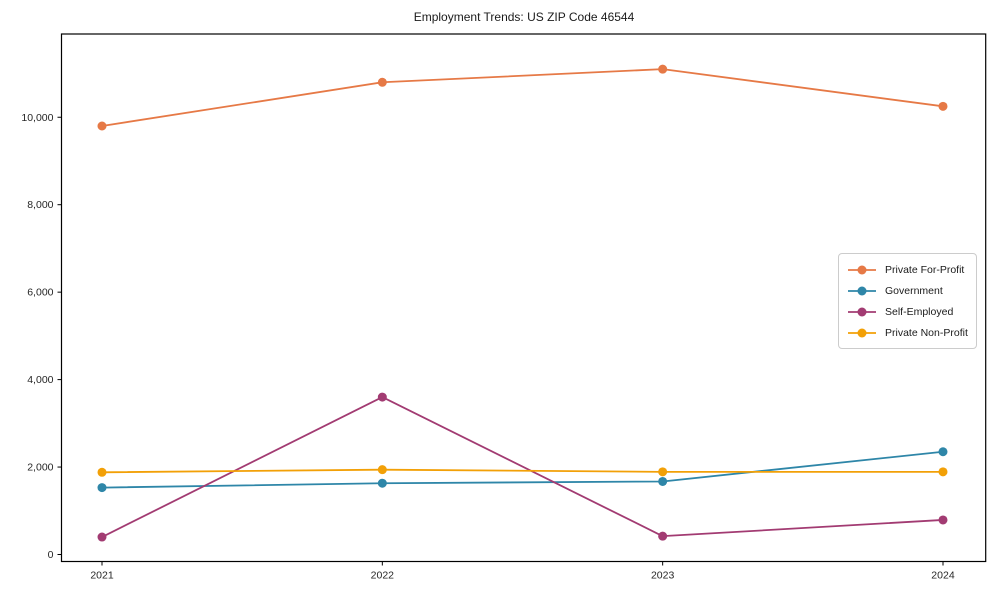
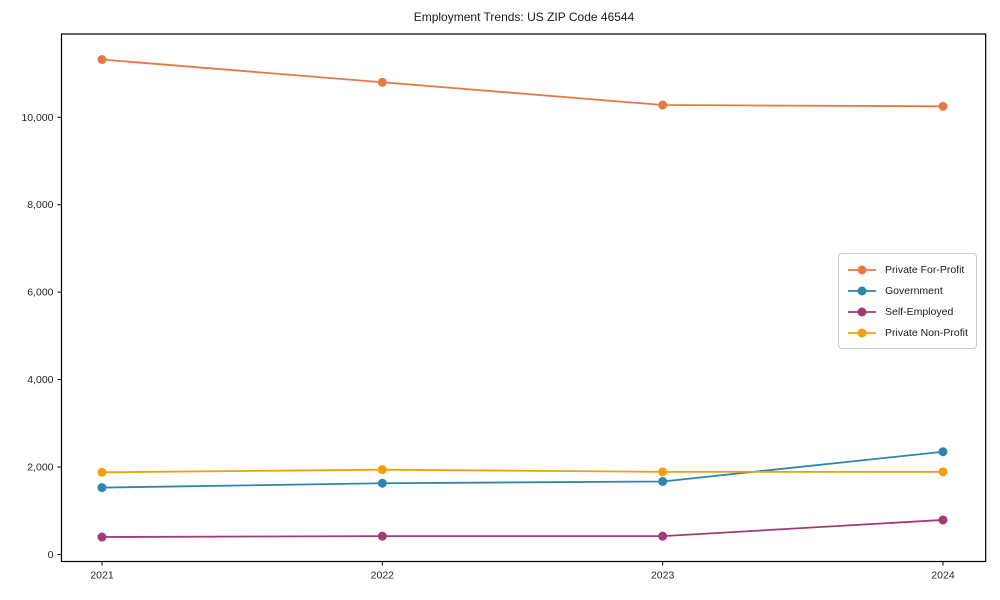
Private For-Profit/2021: 9800 -> 11300
Self-Employed/2022: 3600 -> 400
Private For-Profit/2023: 11100 -> 10300
